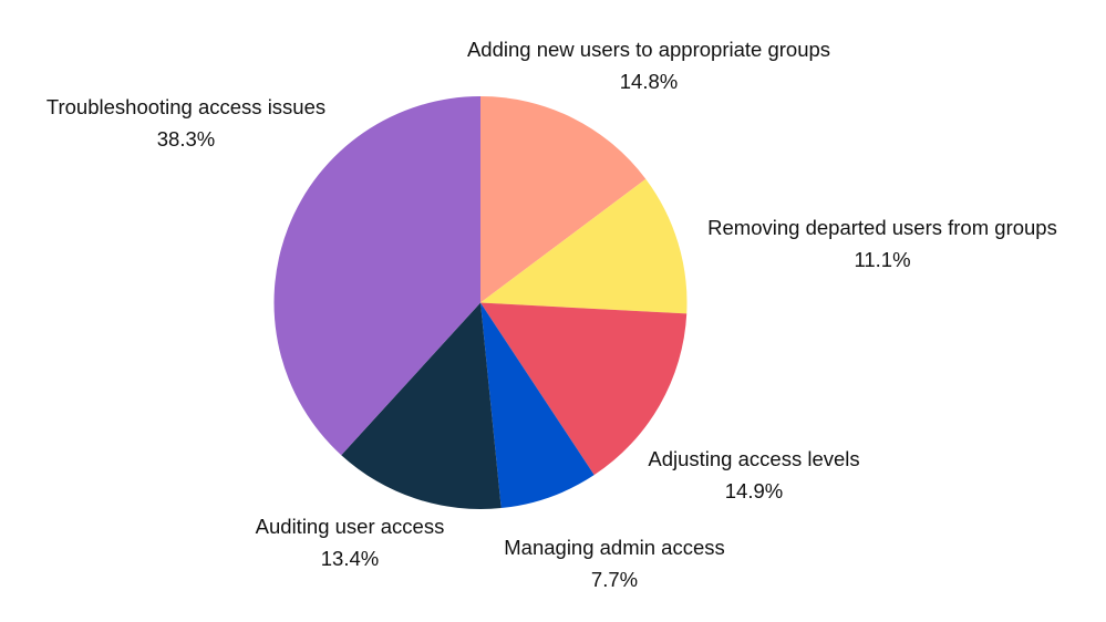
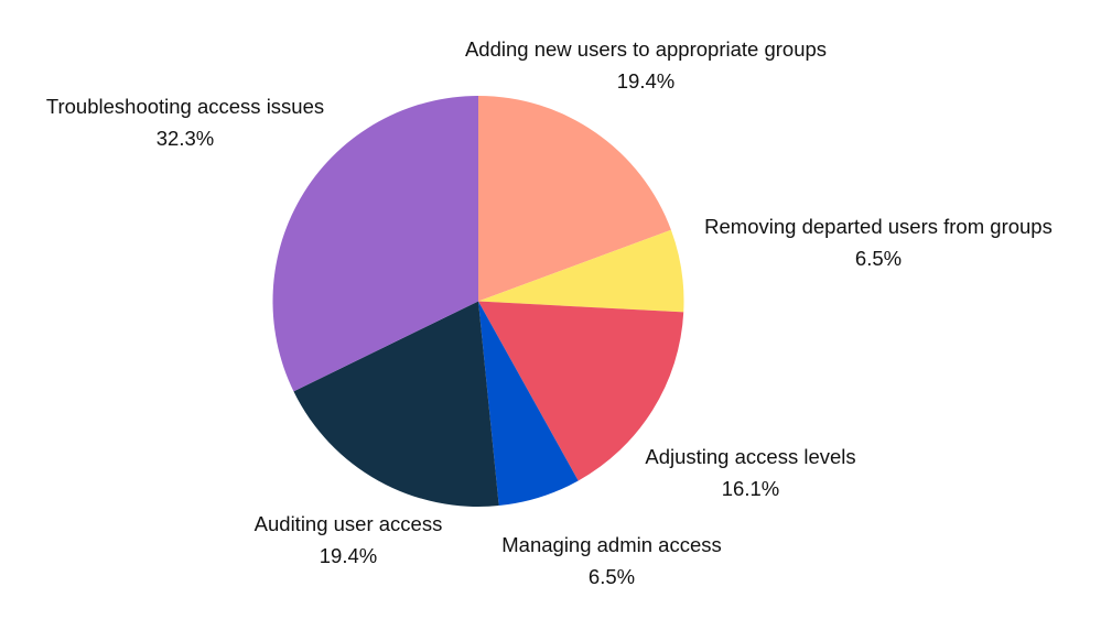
Adding new users to appropriate groups: 14.8% -> 19.4%
Removing departed users from groups: 11.1% -> 6.5%
Adjusting access levels: 14.9% -> 16.1%
Managing admin access: 7.7% -> 6.5%
Auditing user access: 13.4% -> 19.4%
Troubleshooting access issues: 38.3% -> 32.3%
